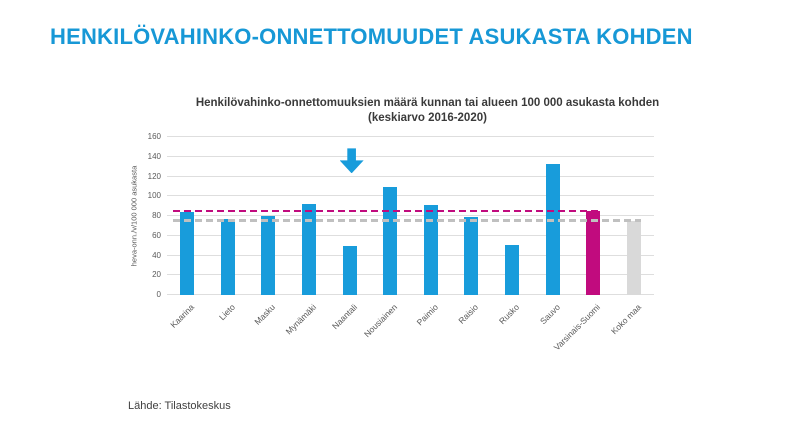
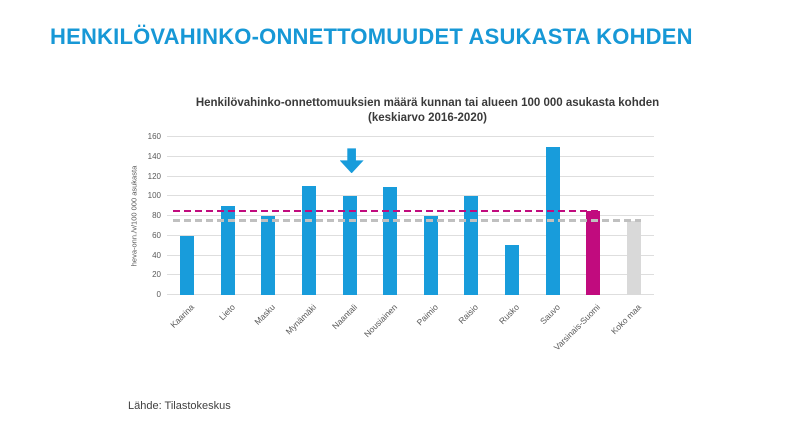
Kaarina: 80 -> 60
Lieto: 80 -> 90
Mynämäki: 90 -> 110
Naantali: 50 -> 100
Paimio: 90 -> 80
Raisio: 80 -> 100
Sauvo: 130 -> 150
